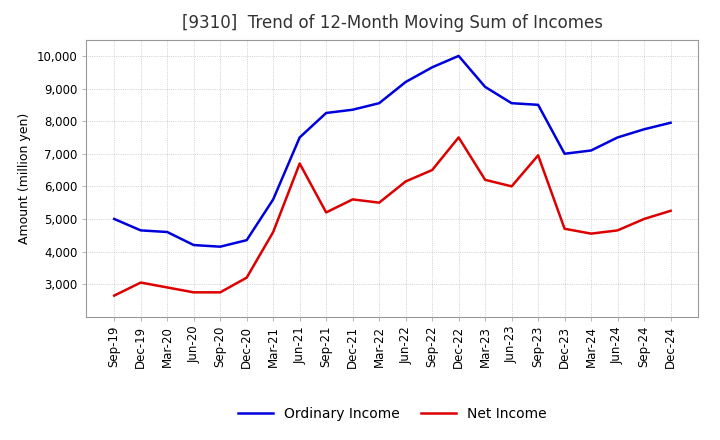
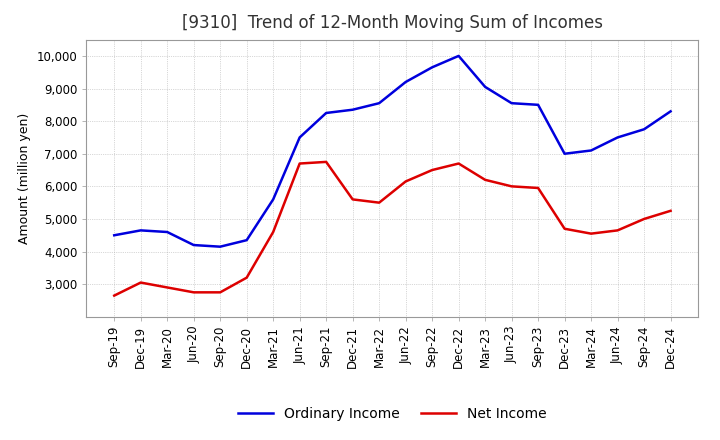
Ordinary Income/Sep-19: 5,000 -> 4,500
Net Income/Sep-21: 5,200 -> 6,750
Net Income/Dec-22: 7,500 -> 6,700
Net Income/Sep-23: 6,950 -> 5,950
Ordinary Income/Dec-24: 7,950 -> 8,300
